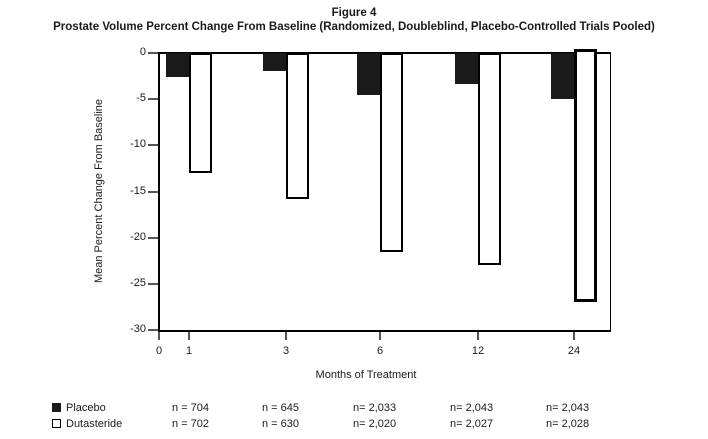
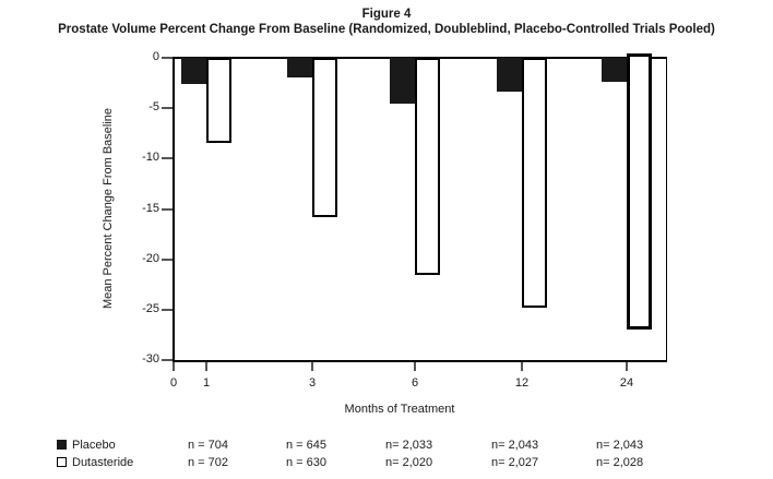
Dutasteride/1: -13 -> -8
Dutasteride/12: -23 -> -25
Placebo/24: -5 -> -2
